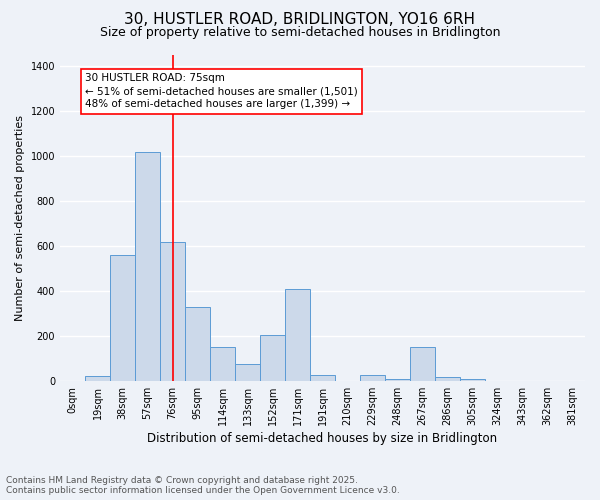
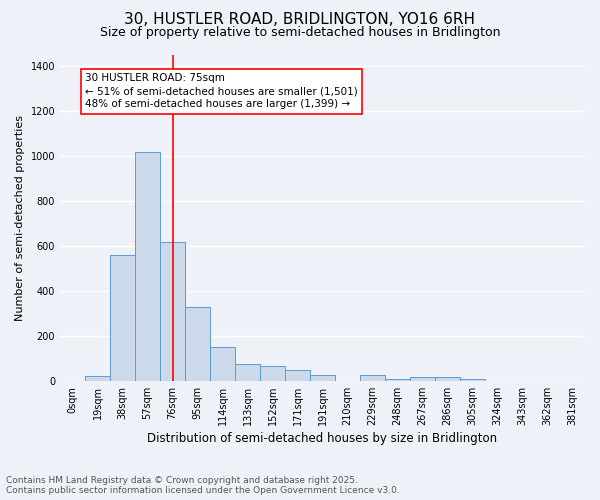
152sqm: 205 -> 65
171sqm: 410 -> 50
267sqm: 150 -> 15
